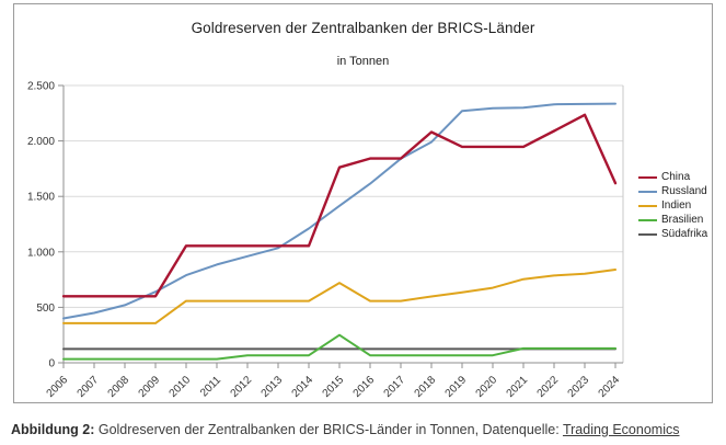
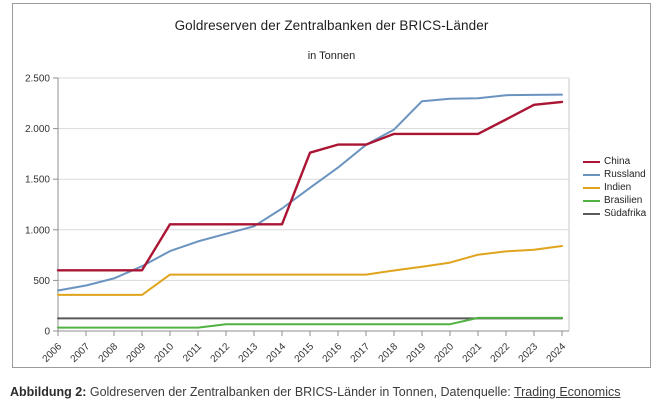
Indien/2015: 720 -> 560
Brasilien/2015: 250 -> 70
China/2018: 2080 -> 1950
China/2024: 1620 -> 2260
